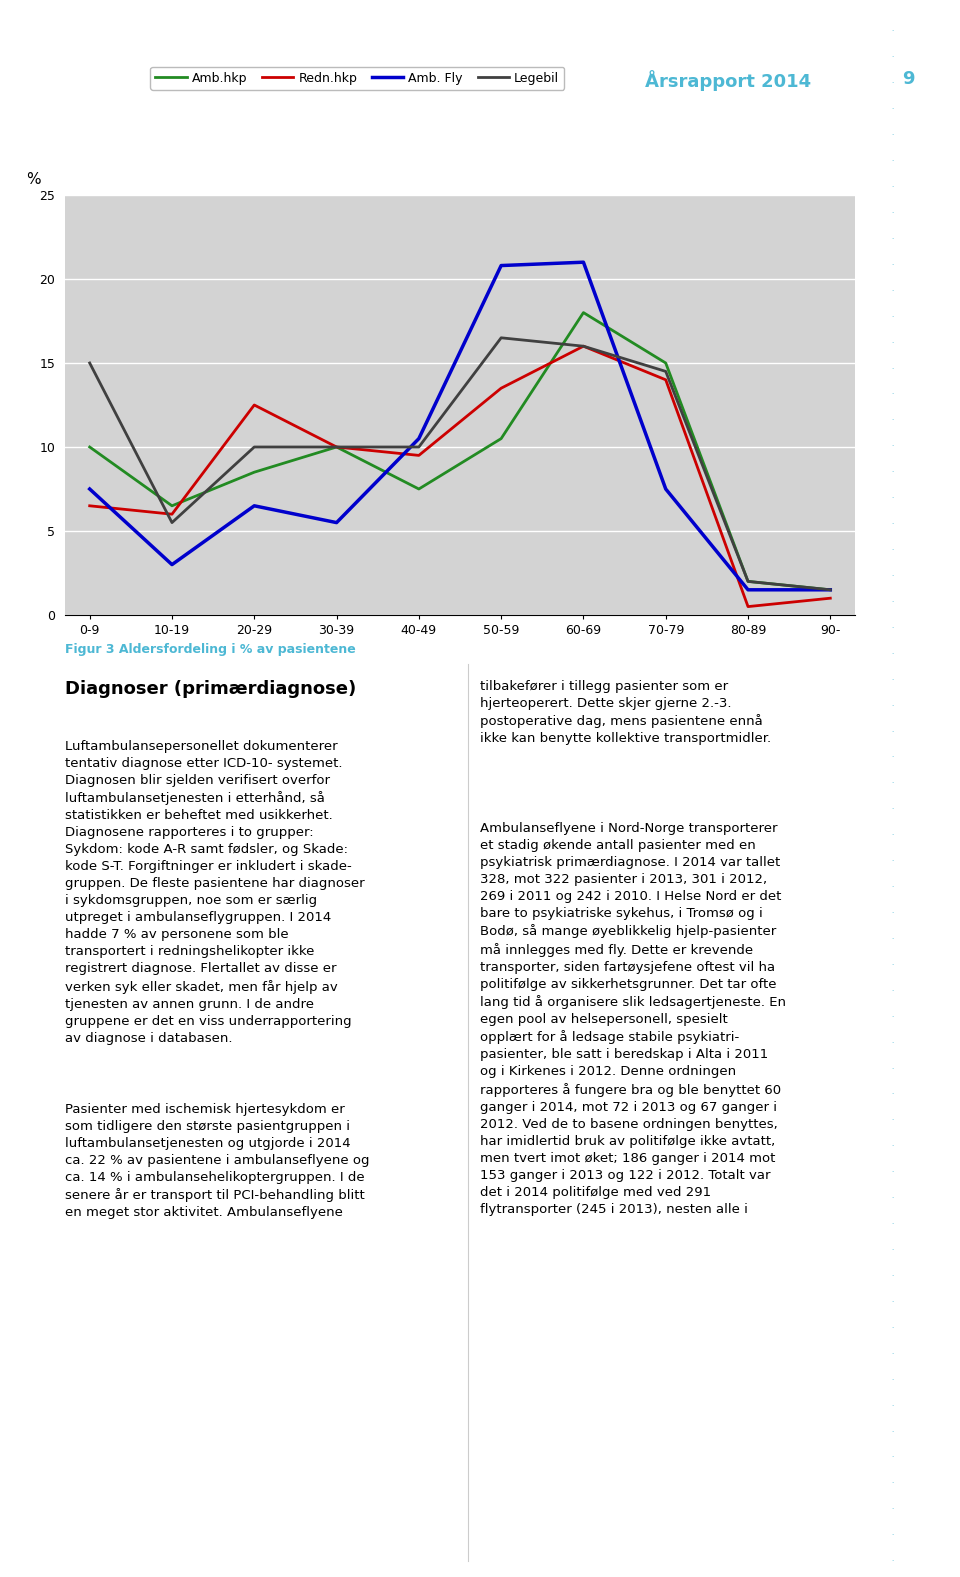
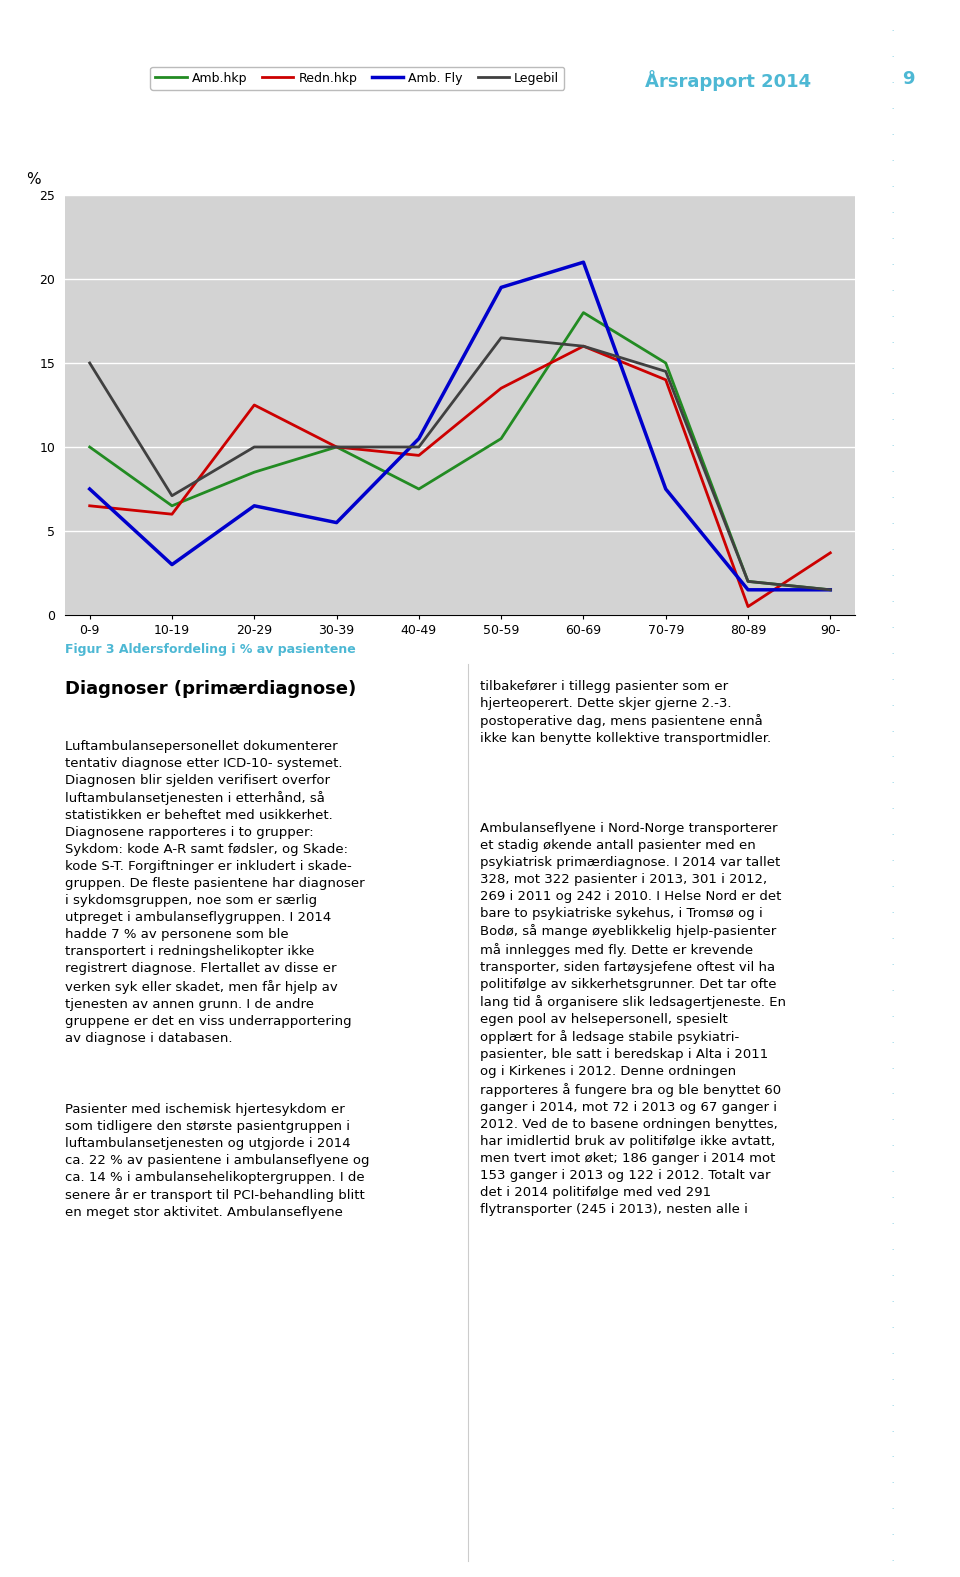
Legebil/10-19: 5.5 -> 7.1
Amb. Fly/50-59: 20.8 -> 19.5
Redn.hkp/90-: 1.0 -> 3.7
